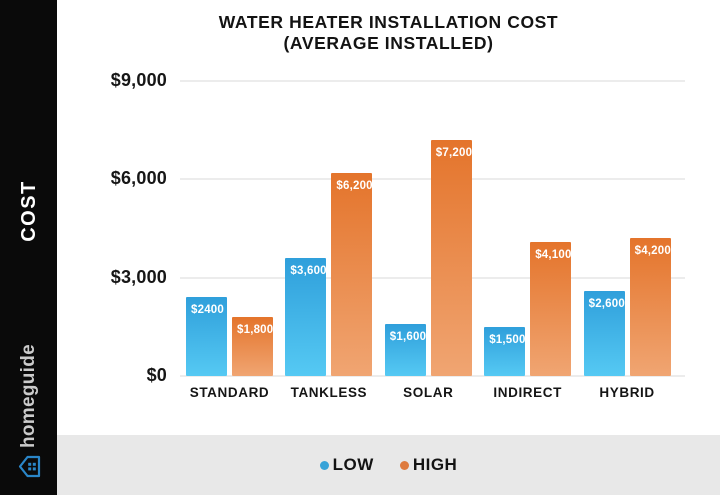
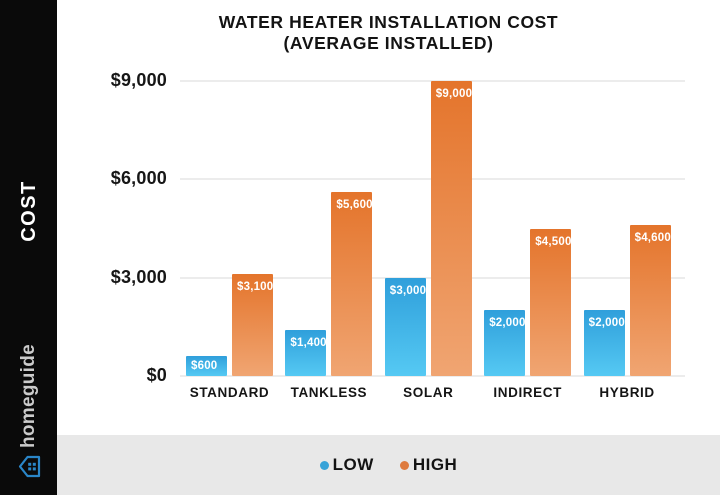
LOW/STANDARD: $2400 -> $600
HIGH/STANDARD: $1,800 -> $3,100
LOW/TANKLESS: $3,600 -> $1,400
HIGH/TANKLESS: $6,200 -> $5,600
LOW/SOLAR: $1,600 -> $3,000
HIGH/SOLAR: $7,200 -> $9,000
LOW/INDIRECT: $1,500 -> $2,000
HIGH/INDIRECT: $4,100 -> $4,500
LOW/HYBRID: $2,600 -> $2,000
HIGH/HYBRID: $4,200 -> $4,600
